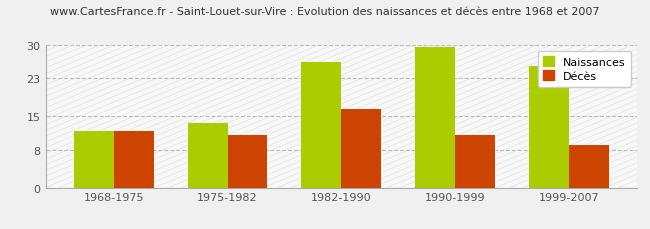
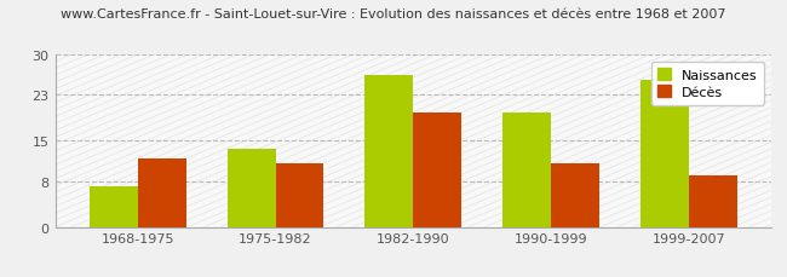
Naissances/1968-1975: 12.0 -> 7.0
Décès/1982-1990: 16.5 -> 20.0
Naissances/1990-1999: 29.5 -> 20.0
